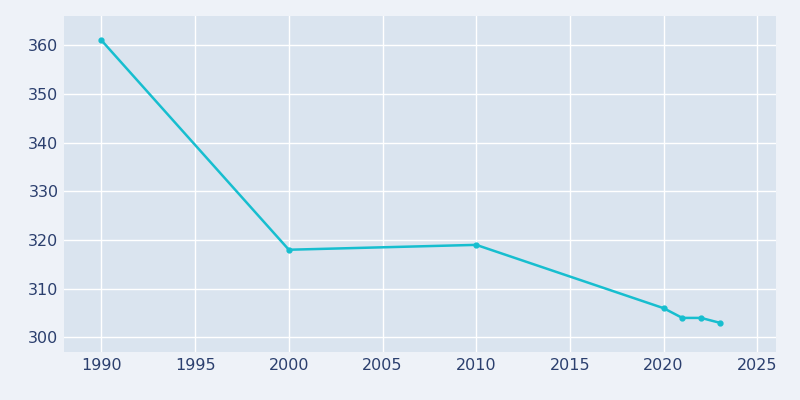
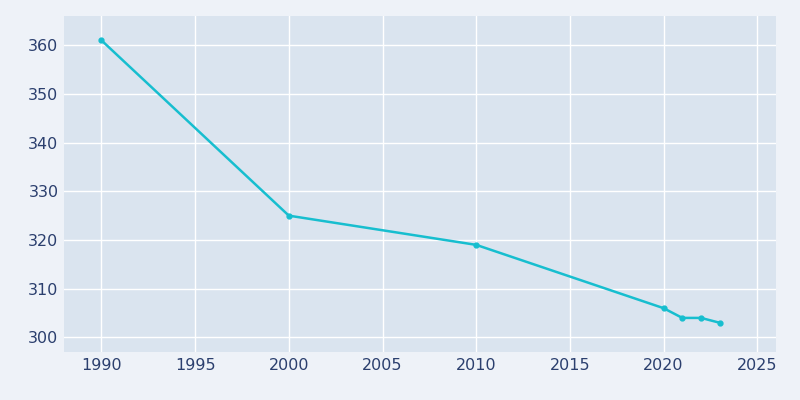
2000: 318 -> 325
